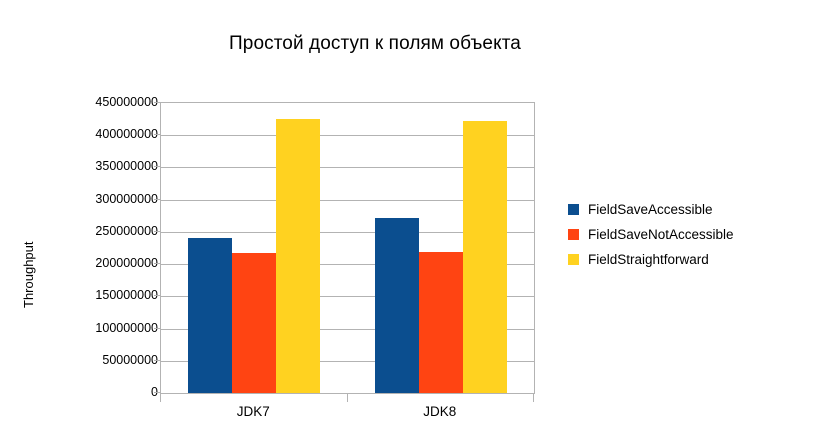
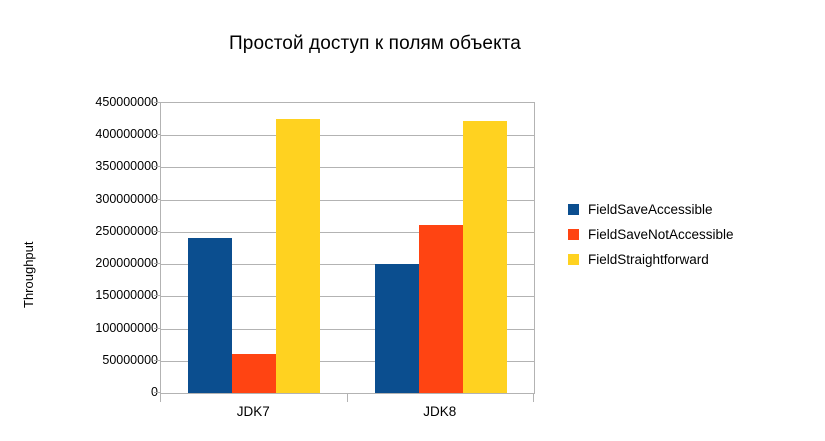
FieldSaveNotAccessible/JDK7: 220000000 -> 60000000
FieldSaveAccessible/JDK8: 270000000 -> 200000000
FieldSaveNotAccessible/JDK8: 220000000 -> 260000000
